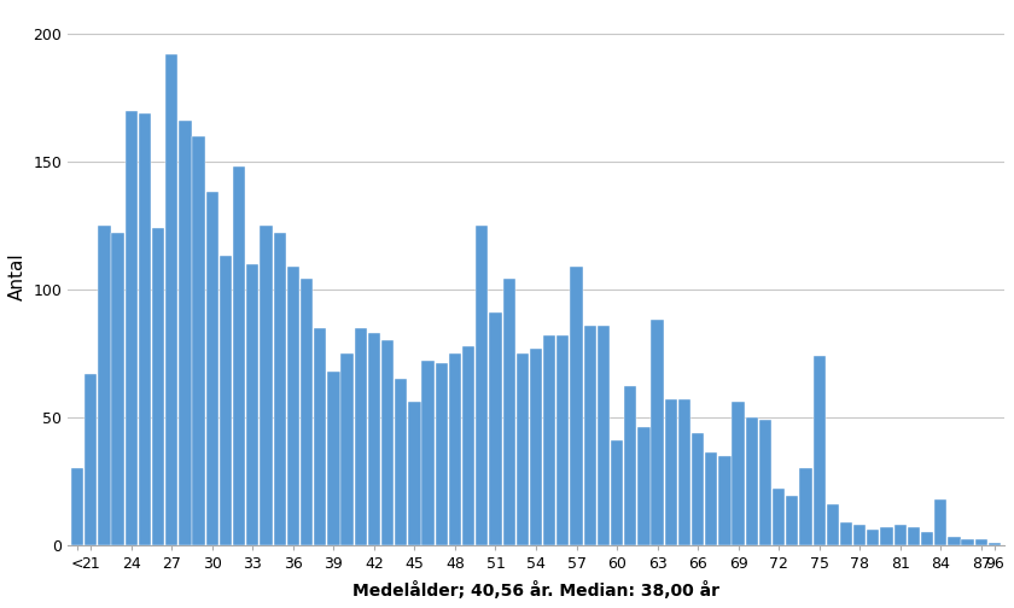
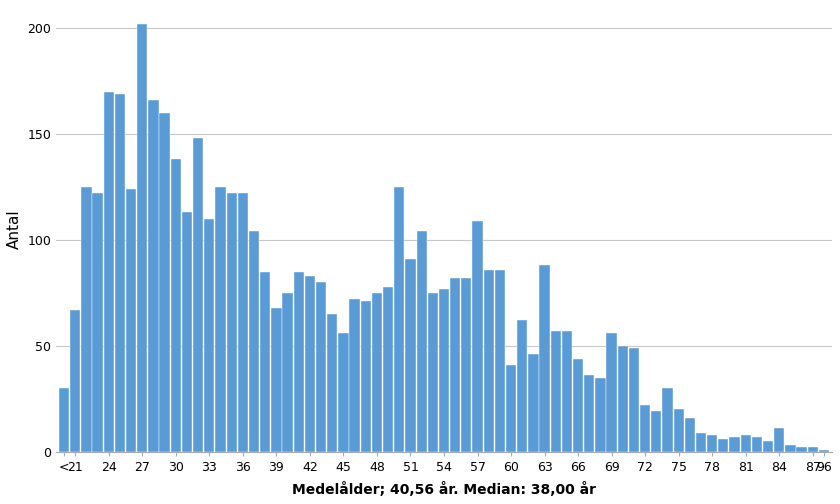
27: 192 -> 202
36: 109 -> 122
75: 74 -> 20
84: 18 -> 11
